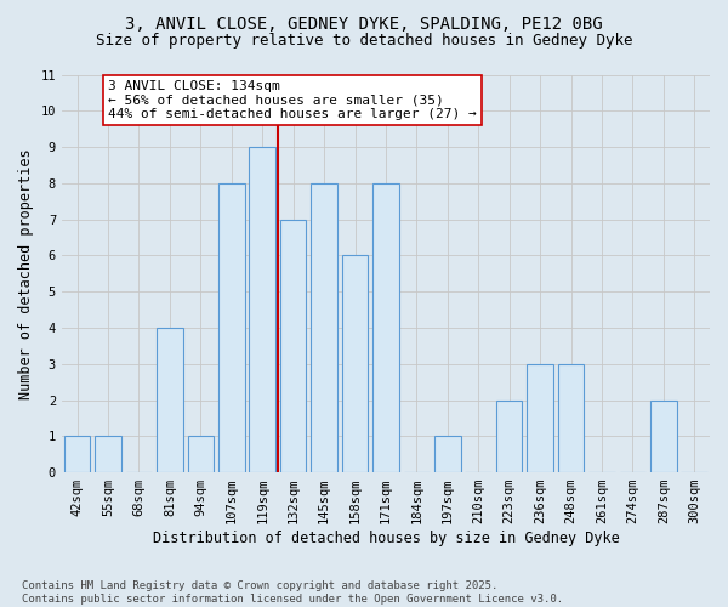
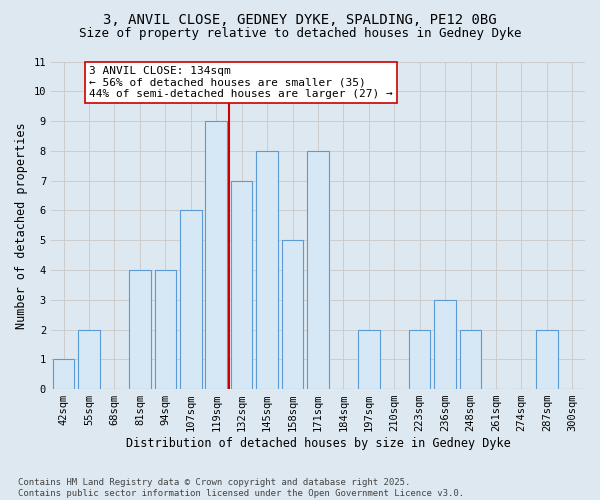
55sqm: 1 -> 2
94sqm: 1 -> 4
107sqm: 8 -> 6
158sqm: 6 -> 5
197sqm: 1 -> 2
248sqm: 3 -> 2
